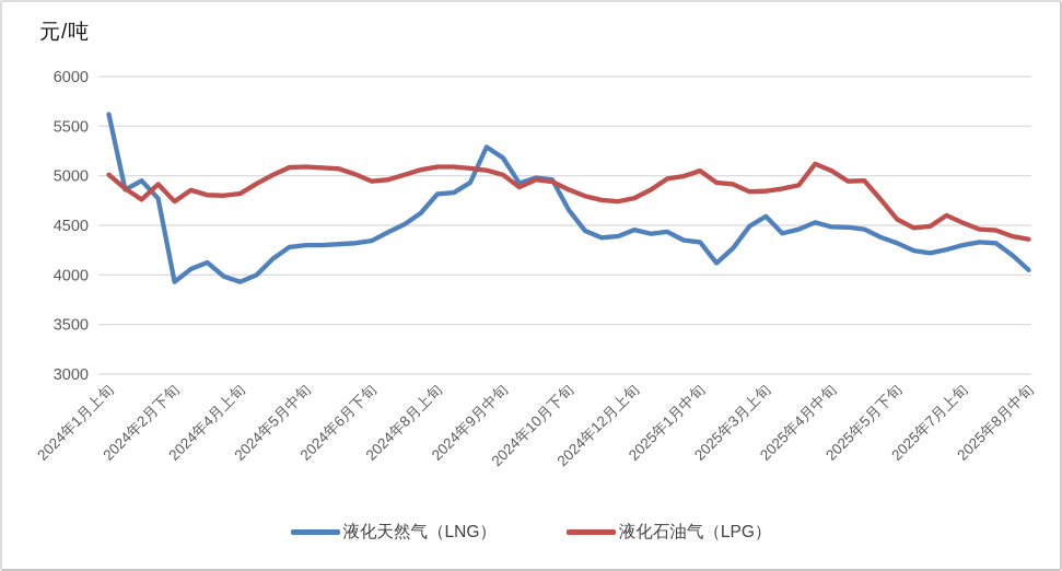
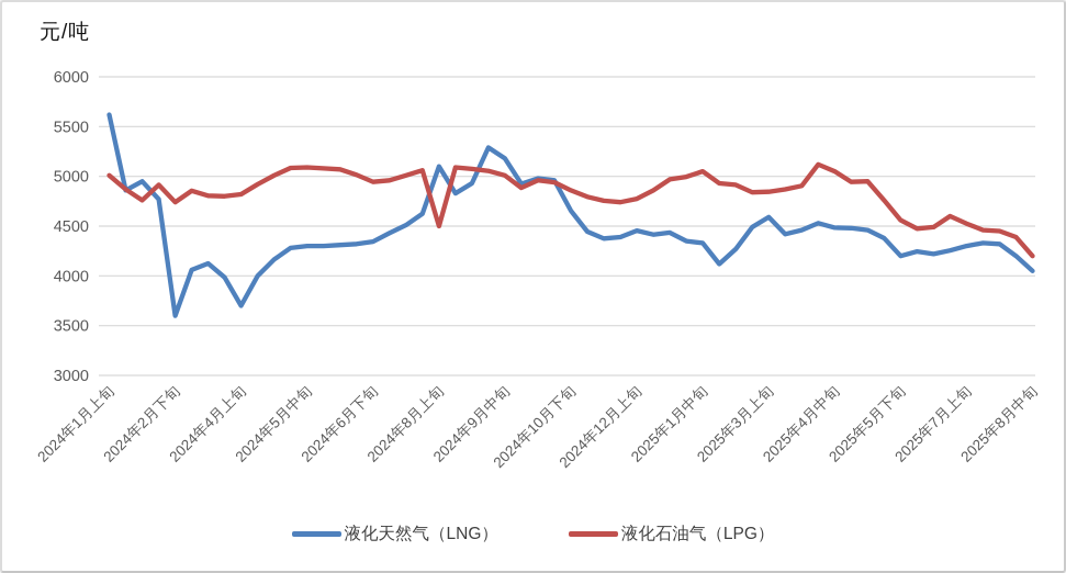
液化天然气（LNG）/2024年2月下旬: 3900 -> 3600
液化天然气（LNG）/2024年4月上旬: 3900 -> 3700
液化天然气（LNG）/2024年8月上旬: 4800 -> 5100
液化石油气（LPG）/2024年8月上旬: 5100 -> 4500
液化天然气（LNG）/2025年5月下旬: 4300 -> 4200
液化石油气（LPG）/2025年8月中旬: 4400 -> 4200
